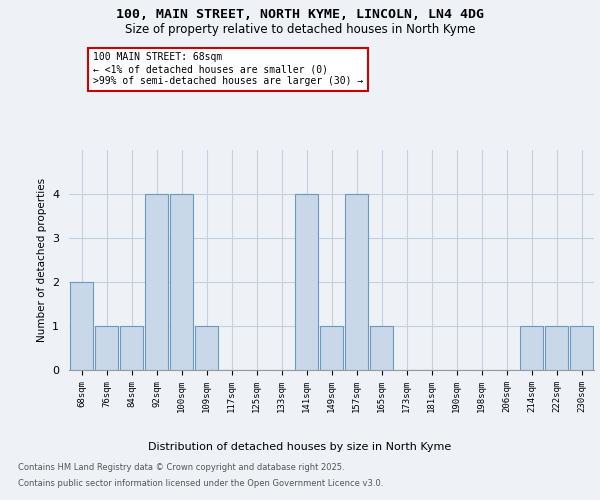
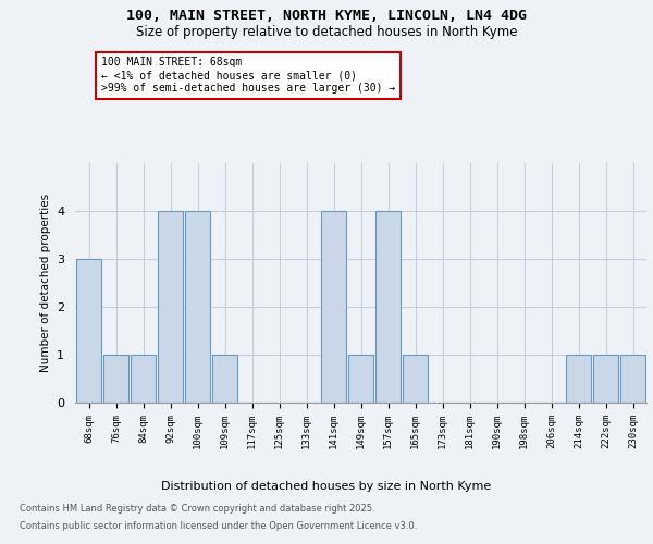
68sqm: 2 -> 3
